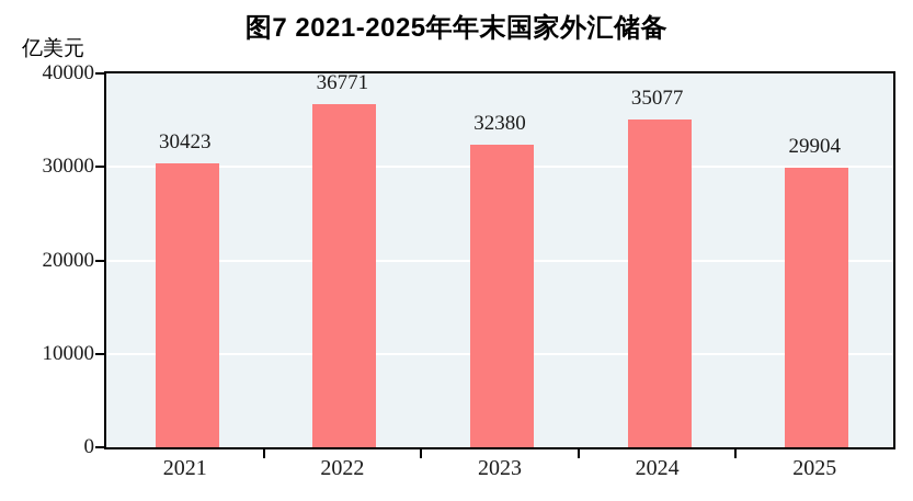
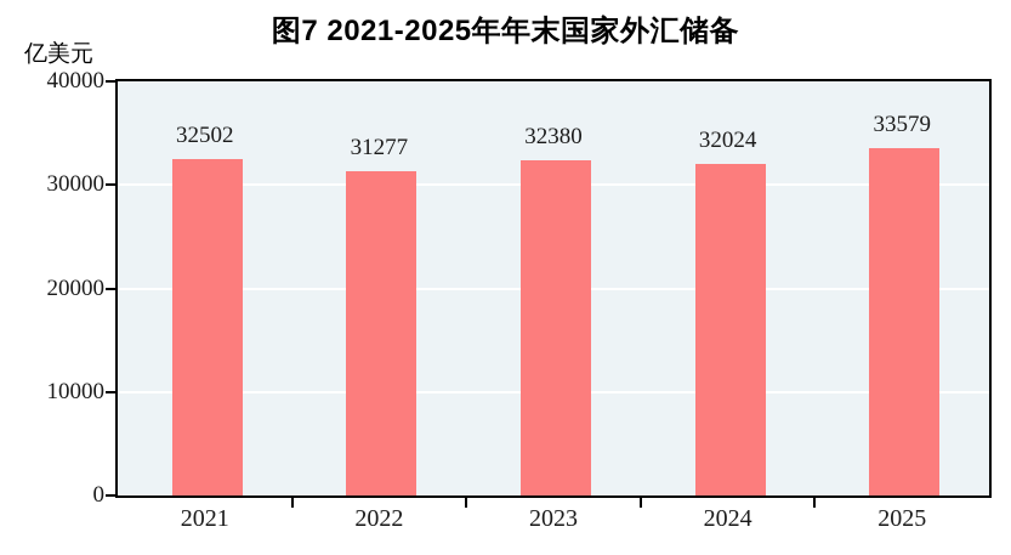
2021: 30423 -> 32502
2022: 36771 -> 31277
2024: 35077 -> 32024
2025: 29904 -> 33579
